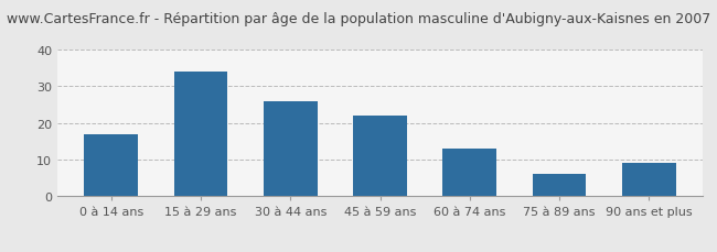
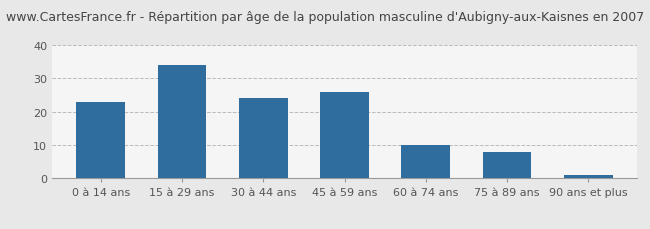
0 à 14 ans: 17 -> 23
30 à 44 ans: 26 -> 24
45 à 59 ans: 22 -> 26
60 à 74 ans: 13 -> 10
75 à 89 ans: 6 -> 8
90 ans et plus: 9 -> 1
